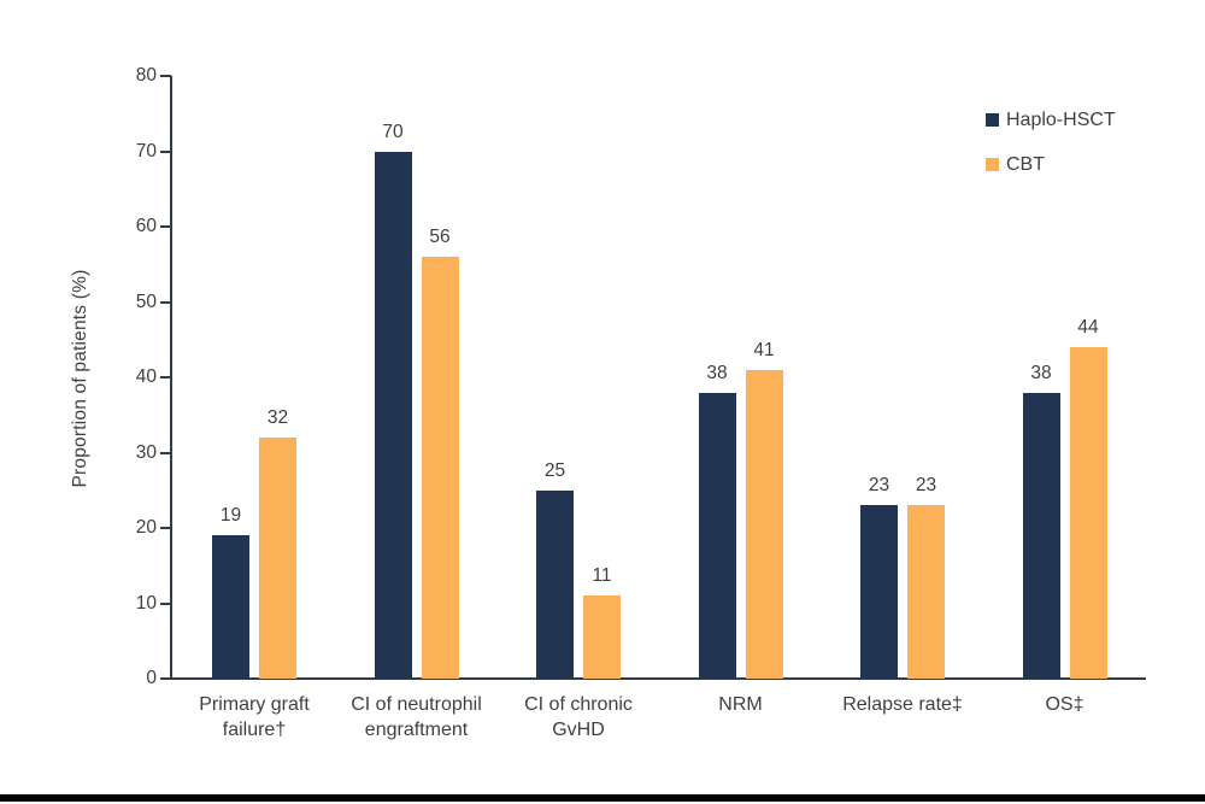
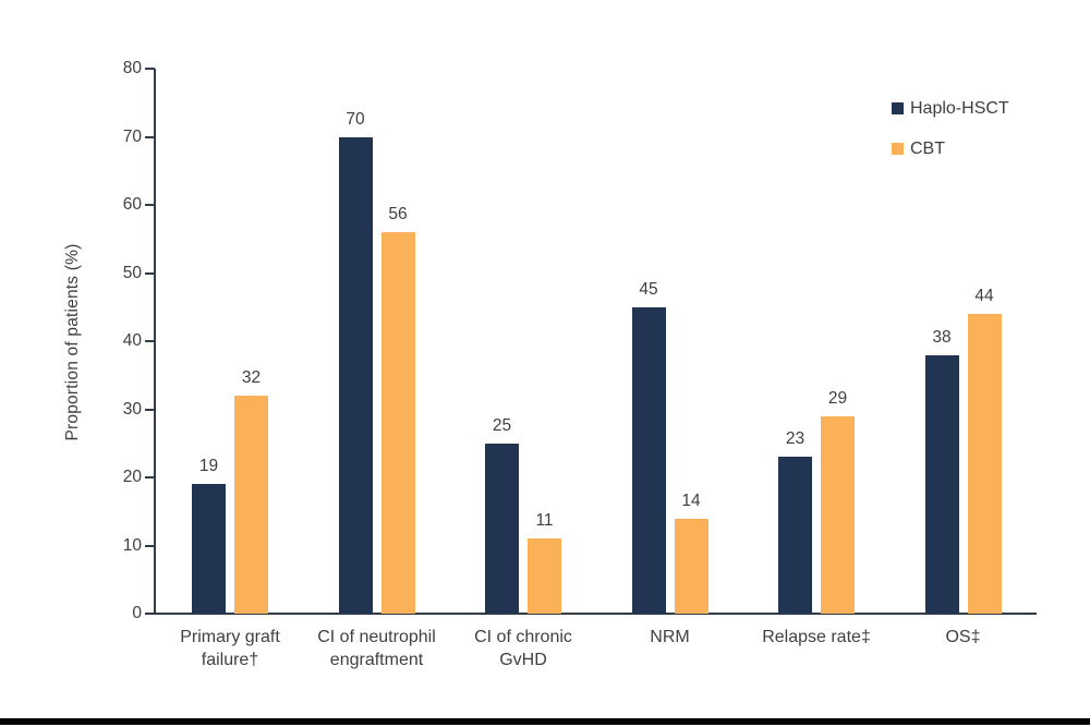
Haplo-HSCT/NRM: 38 -> 45
CBT/NRM: 41 -> 14
CBT/Relapse rate‡: 23 -> 29
